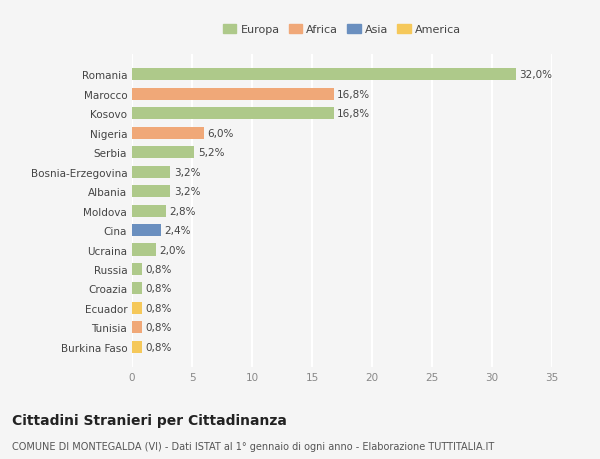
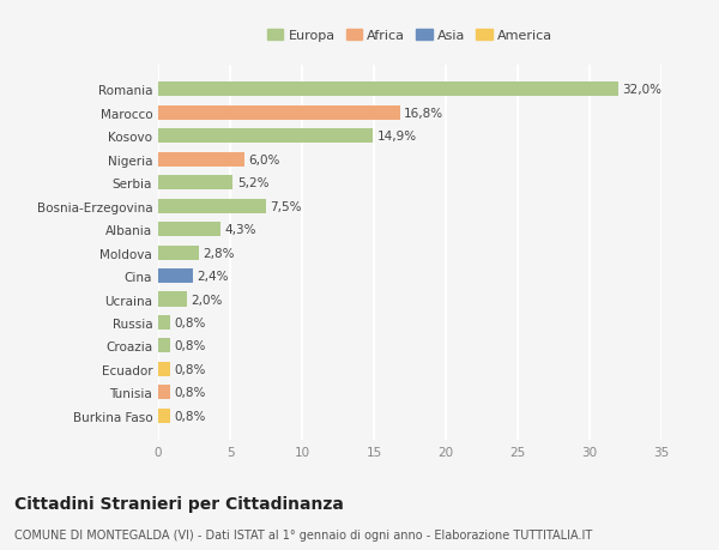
Kosovo: 16,8% -> 14,9%
Bosnia-Erzegovina: 3,2% -> 7,5%
Albania: 3,2% -> 4,3%
